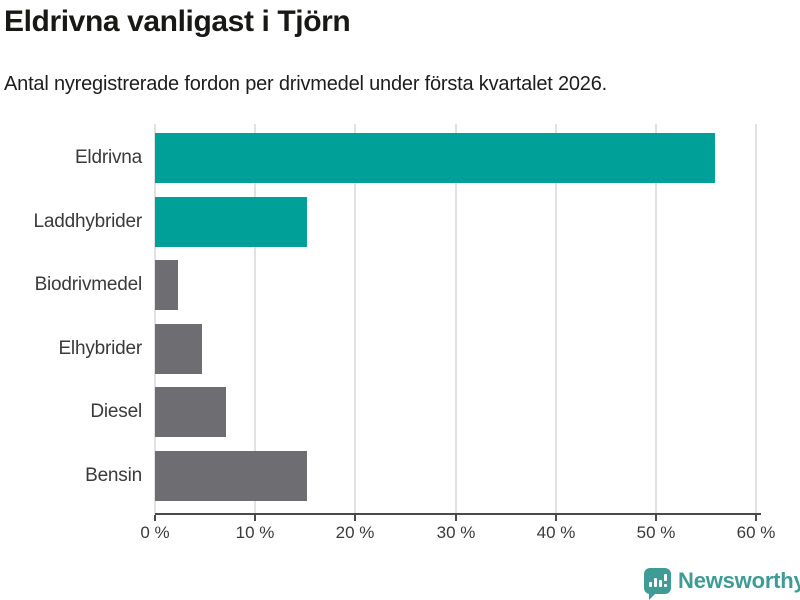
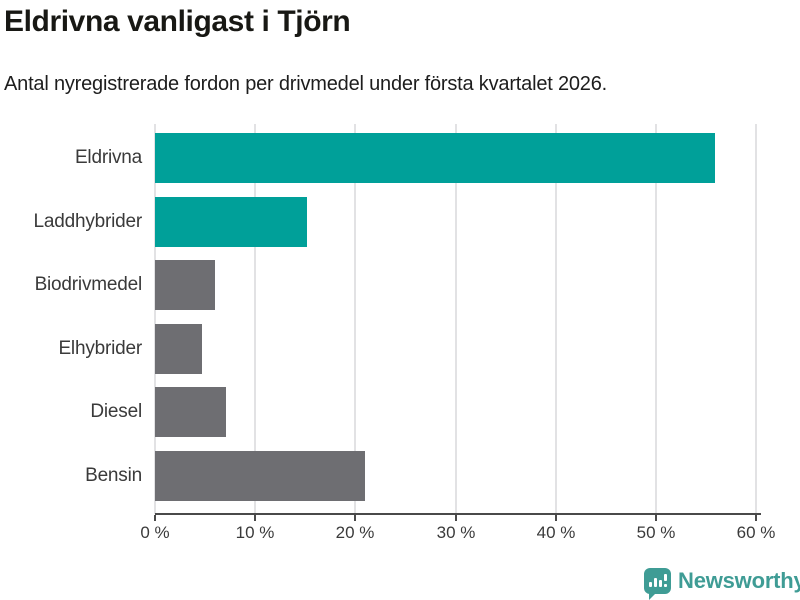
Biodrivmedel: 2% -> 6%
Bensin: 15% -> 21%
